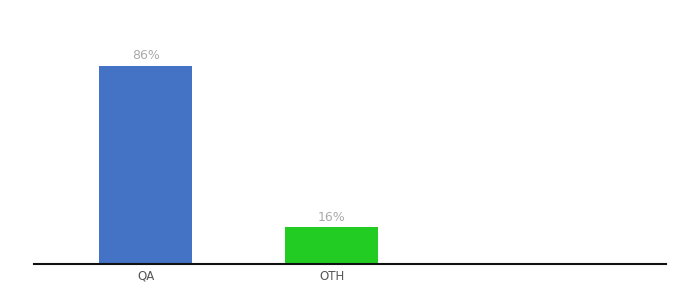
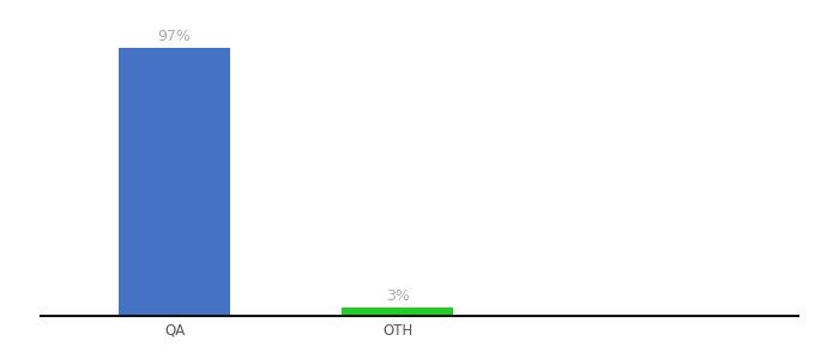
QA: 86% -> 97%
OTH: 16% -> 3%
